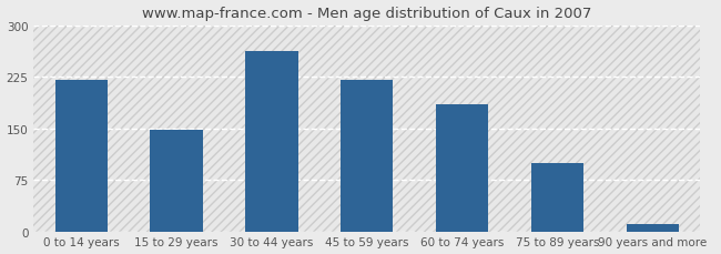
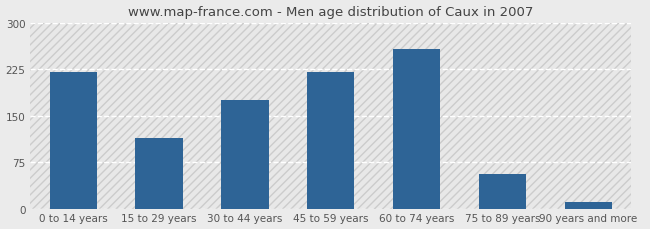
15 to 29 years: 148 -> 114
30 to 44 years: 262 -> 176
60 to 74 years: 185 -> 258
75 to 89 years: 100 -> 56
